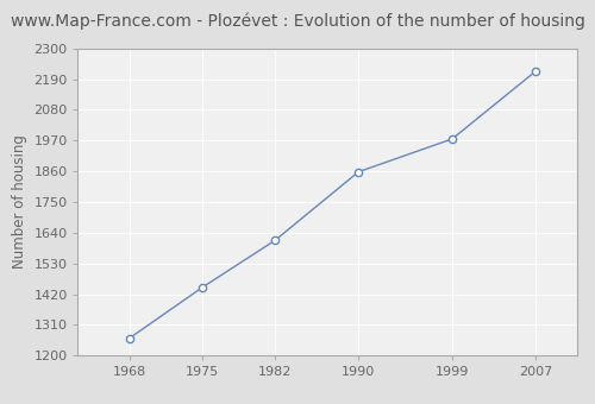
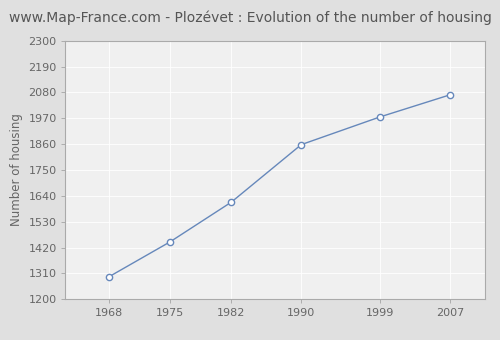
1968: 1262 -> 1295
2007: 2218 -> 2070
